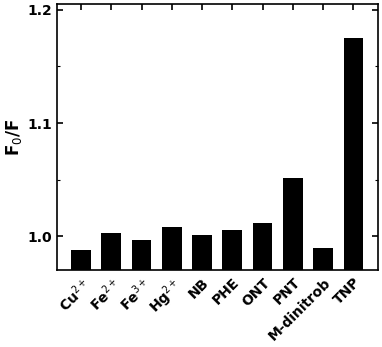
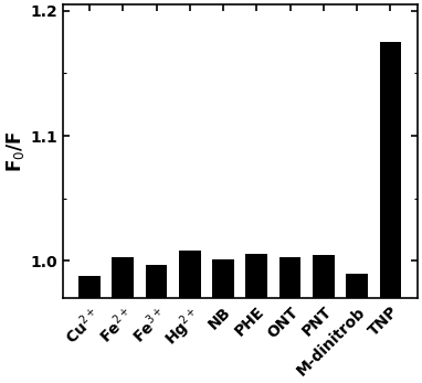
ONT: 1.012 -> 1.003
PNT: 1.052 -> 1.005
